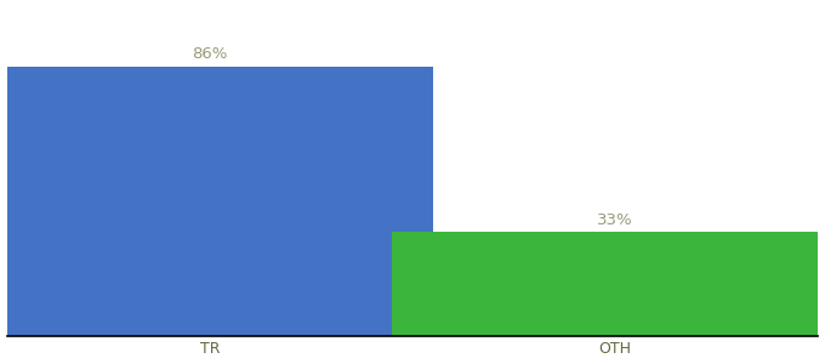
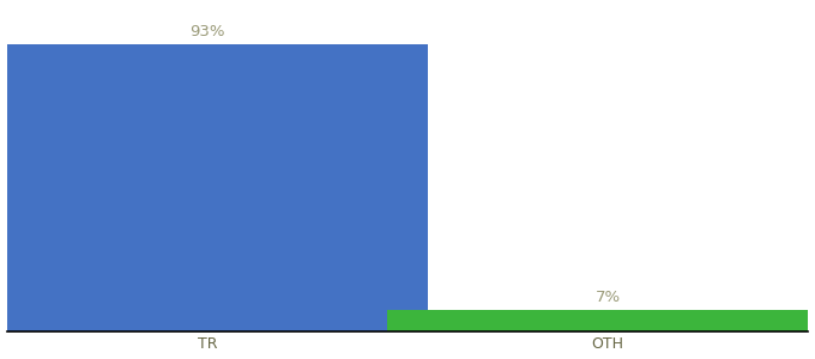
TR: 86% -> 93%
OTH: 33% -> 7%
